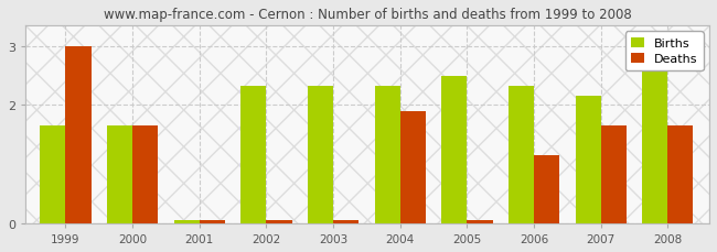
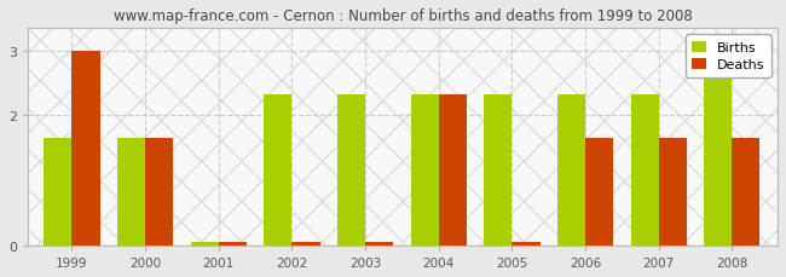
Deaths/2004: 1.90 -> 2.33
Births/2005: 2.50 -> 2.33
Deaths/2006: 1.16 -> 1.65
Births/2007: 2.16 -> 2.33
